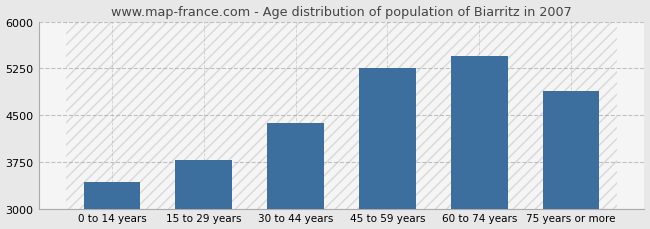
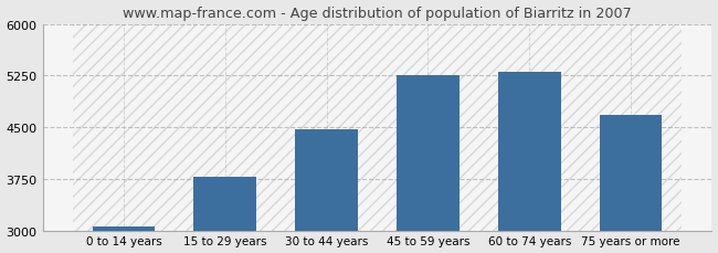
0 to 14 years: 3420 -> 3050
30 to 44 years: 4380 -> 4470
60 to 74 years: 5440 -> 5310
75 years or more: 4880 -> 4680
